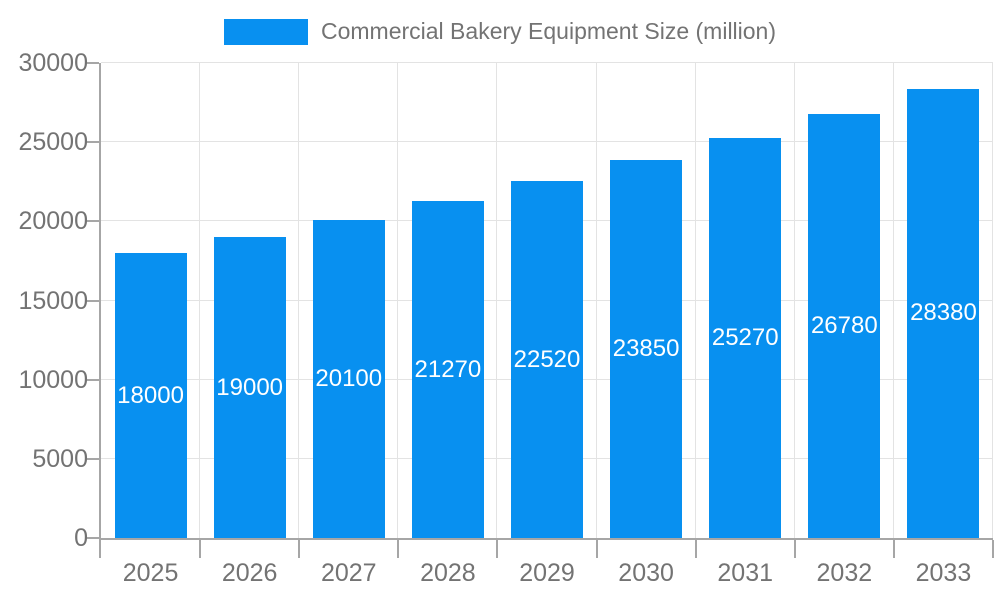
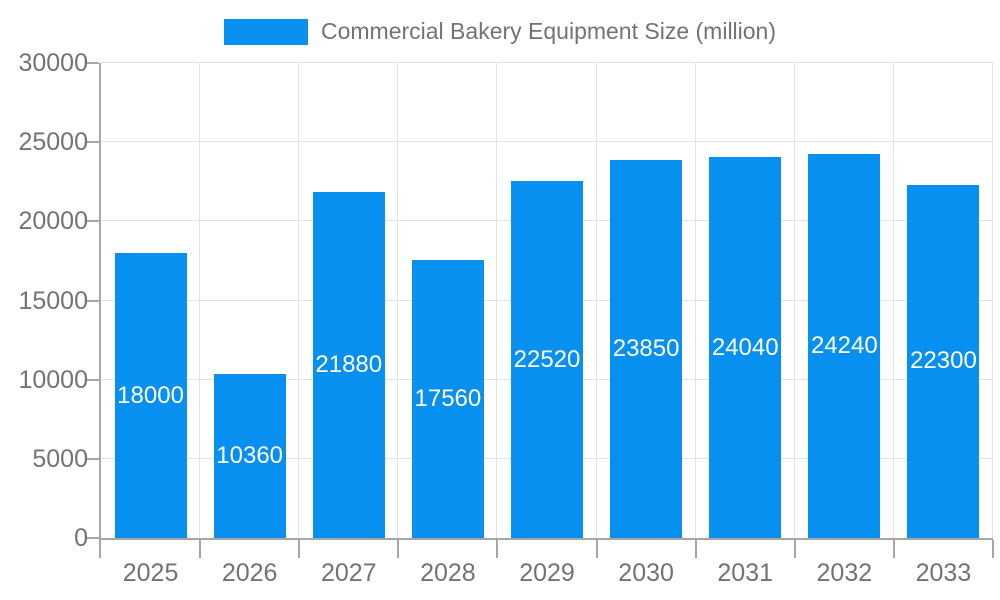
2026: 19000 -> 10360
2027: 20100 -> 21880
2028: 21270 -> 17560
2031: 25270 -> 24040
2032: 26780 -> 24240
2033: 28380 -> 22300
